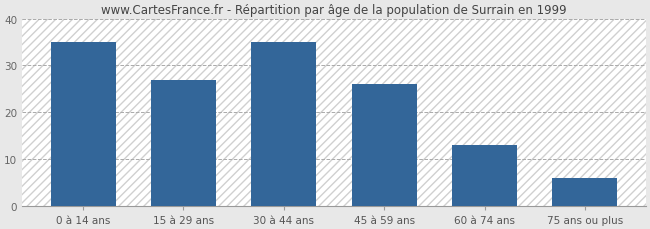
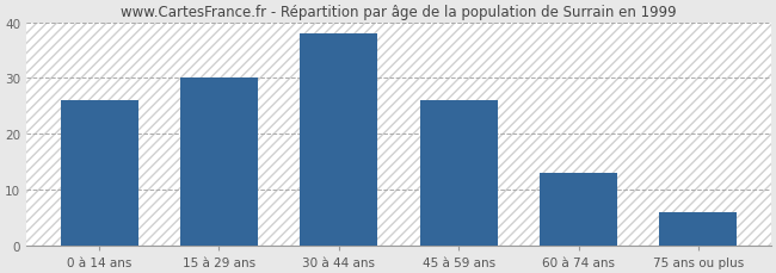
0 à 14 ans: 35 -> 26
15 à 29 ans: 27 -> 30
30 à 44 ans: 35 -> 38
